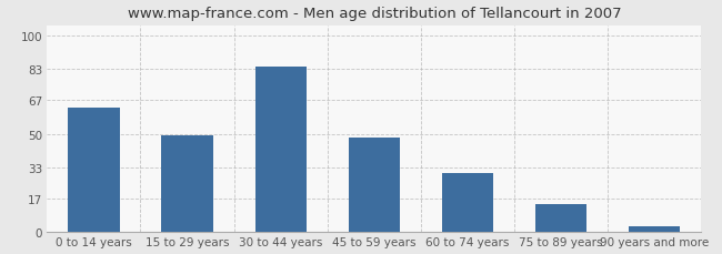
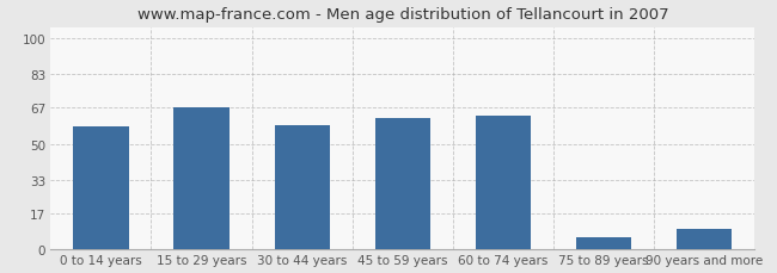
0 to 14 years: 63 -> 58
15 to 29 years: 49 -> 67
30 to 44 years: 84 -> 59
45 to 59 years: 48 -> 62
60 to 74 years: 30 -> 63
75 to 89 years: 14 -> 6
90 years and more: 3 -> 10
